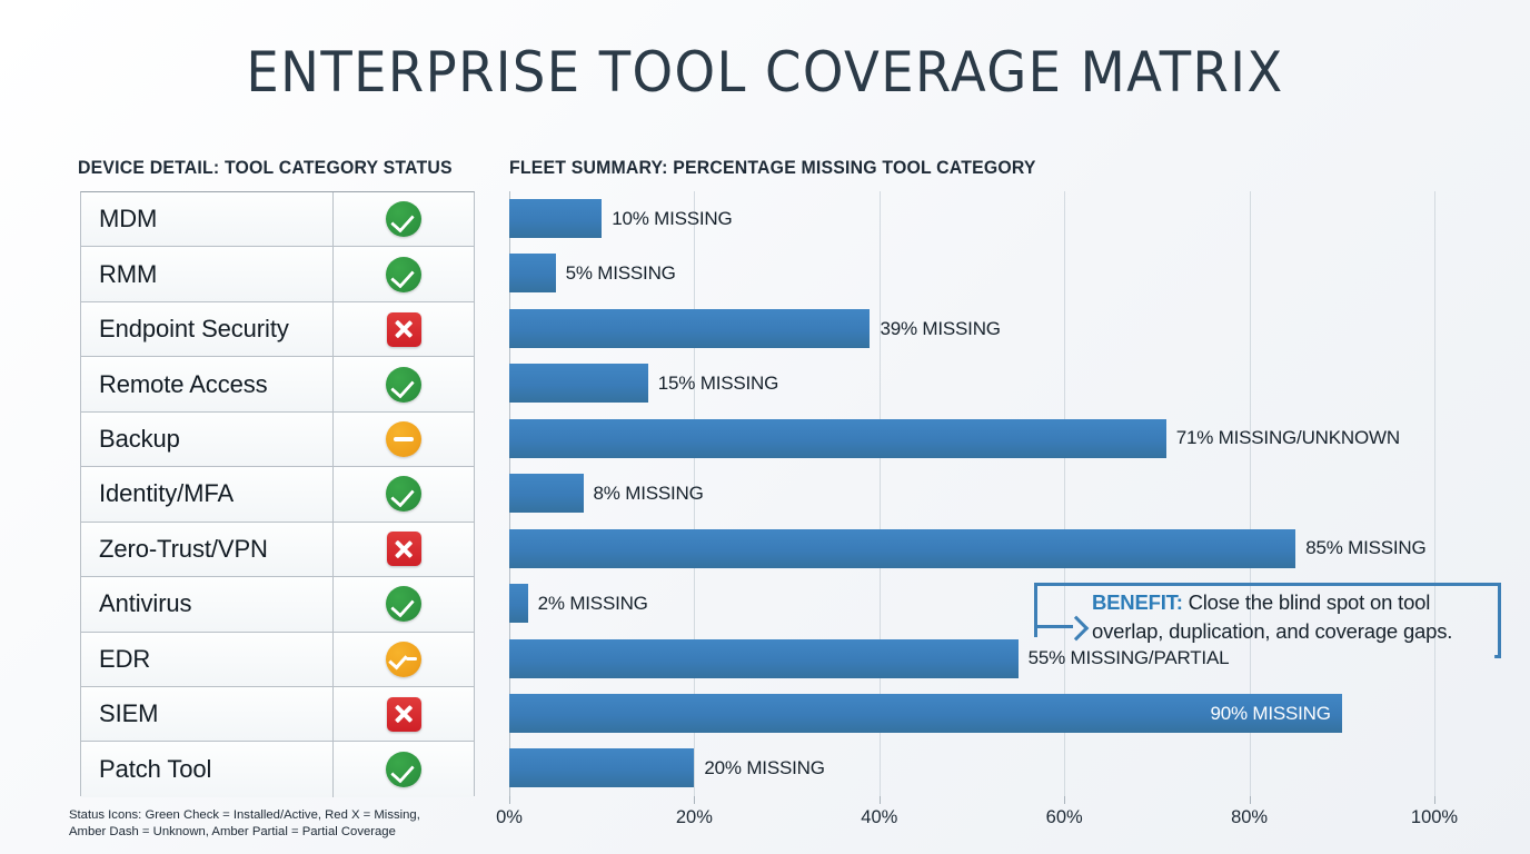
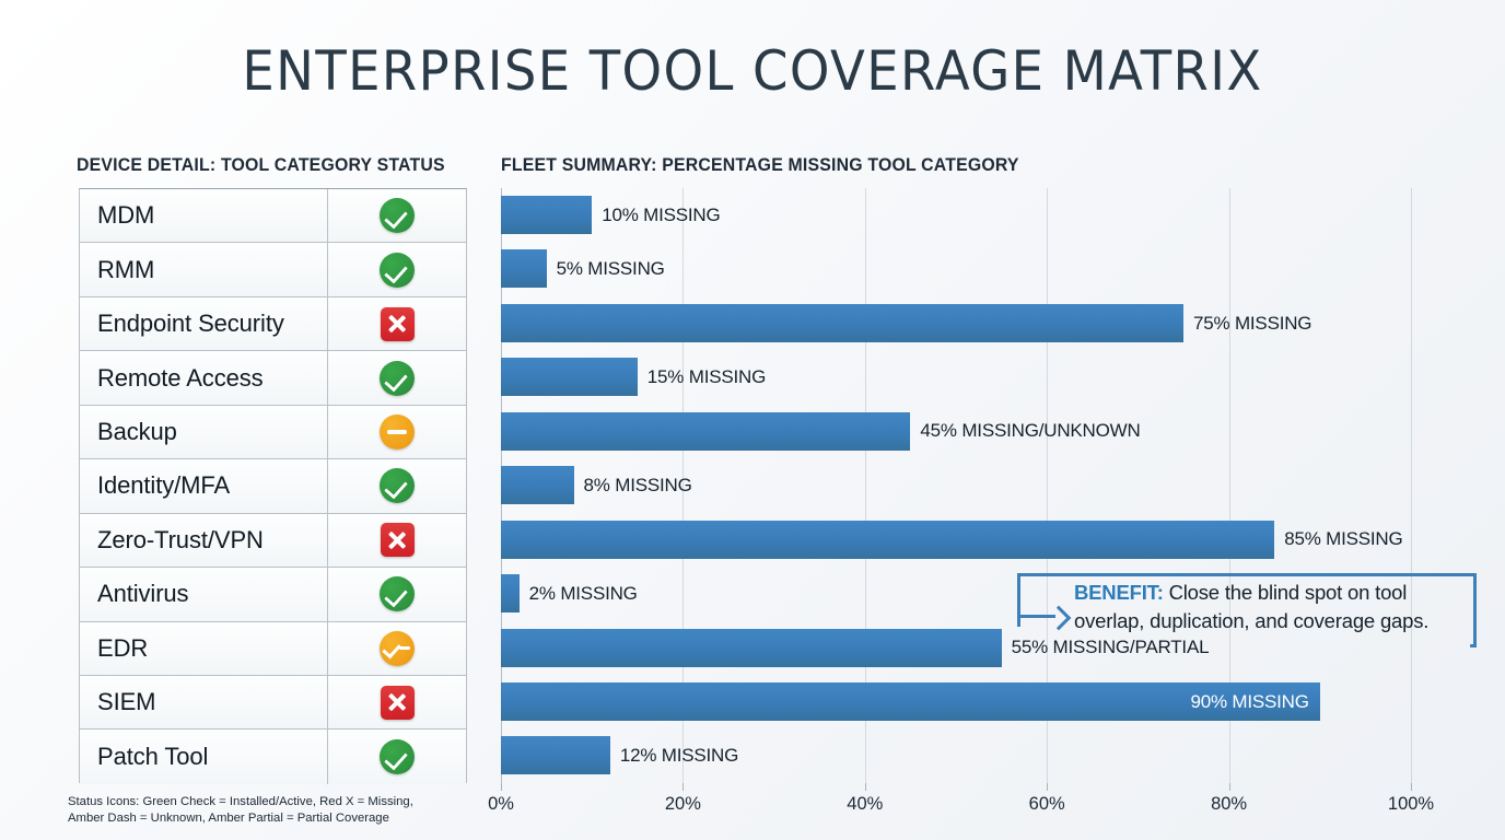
Endpoint Security: 39% -> 75%
Backup: 71% -> 45%
Patch Tool: 20% -> 12%
